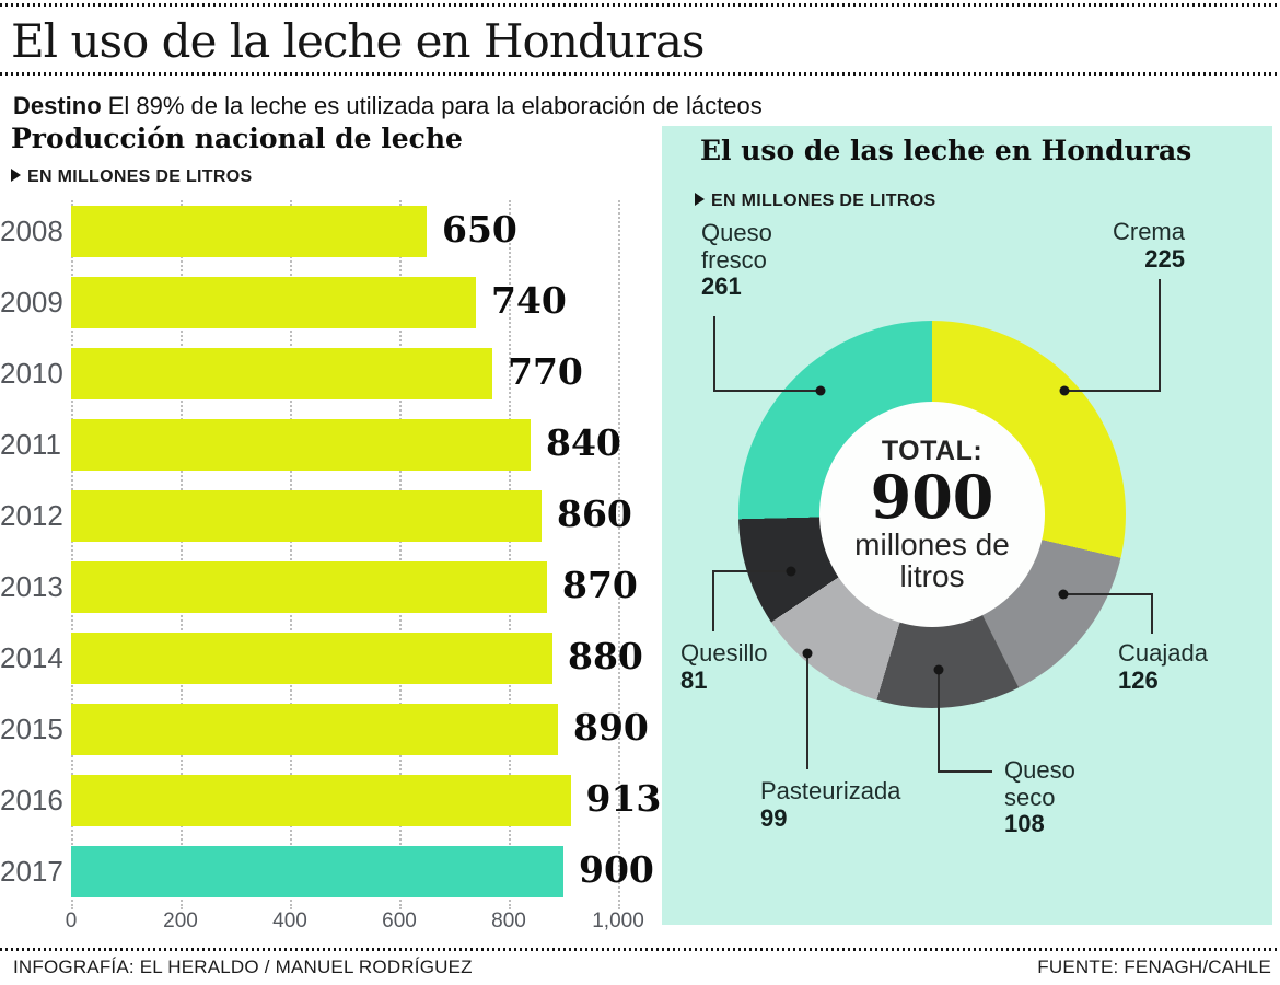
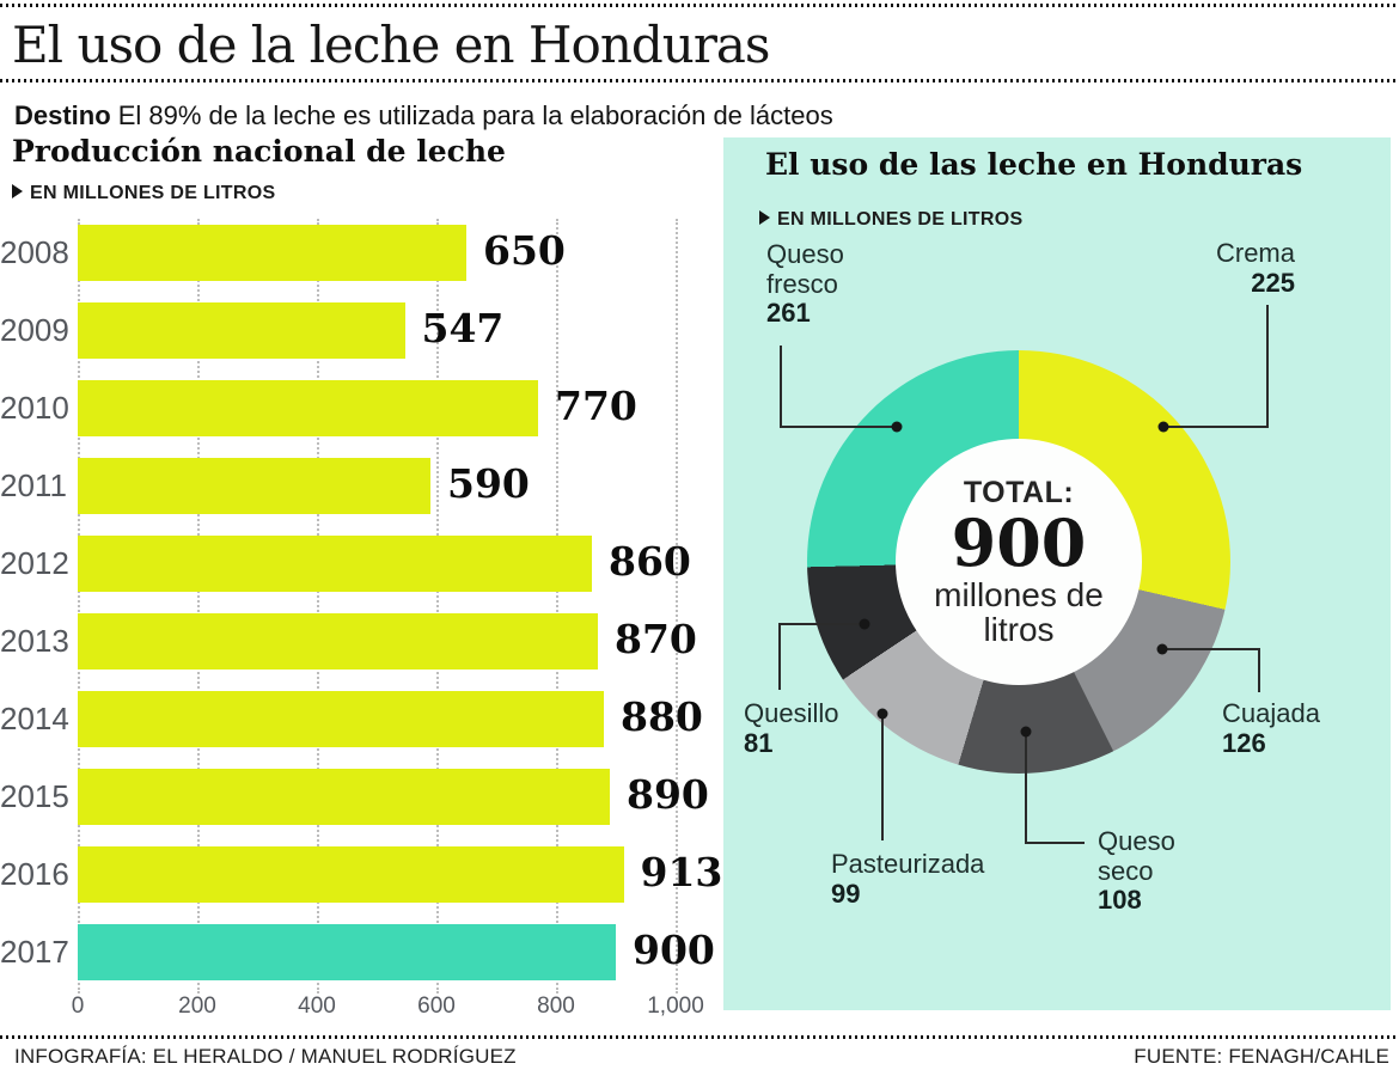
Producción nacional de leche/2009: 740 -> 547
Producción nacional de leche/2011: 840 -> 590
